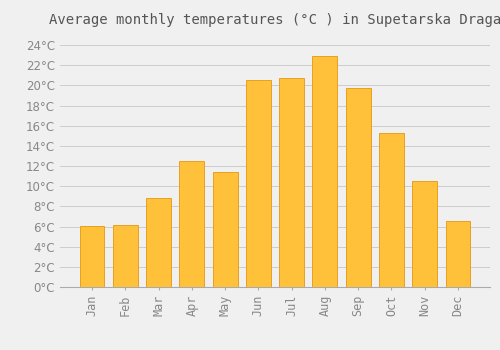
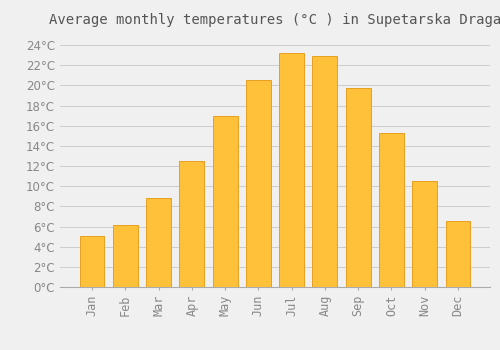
Jan: 6.1°C -> 5.1°C
May: 11.4°C -> 17.0°C
Jul: 20.7°C -> 23.2°C
